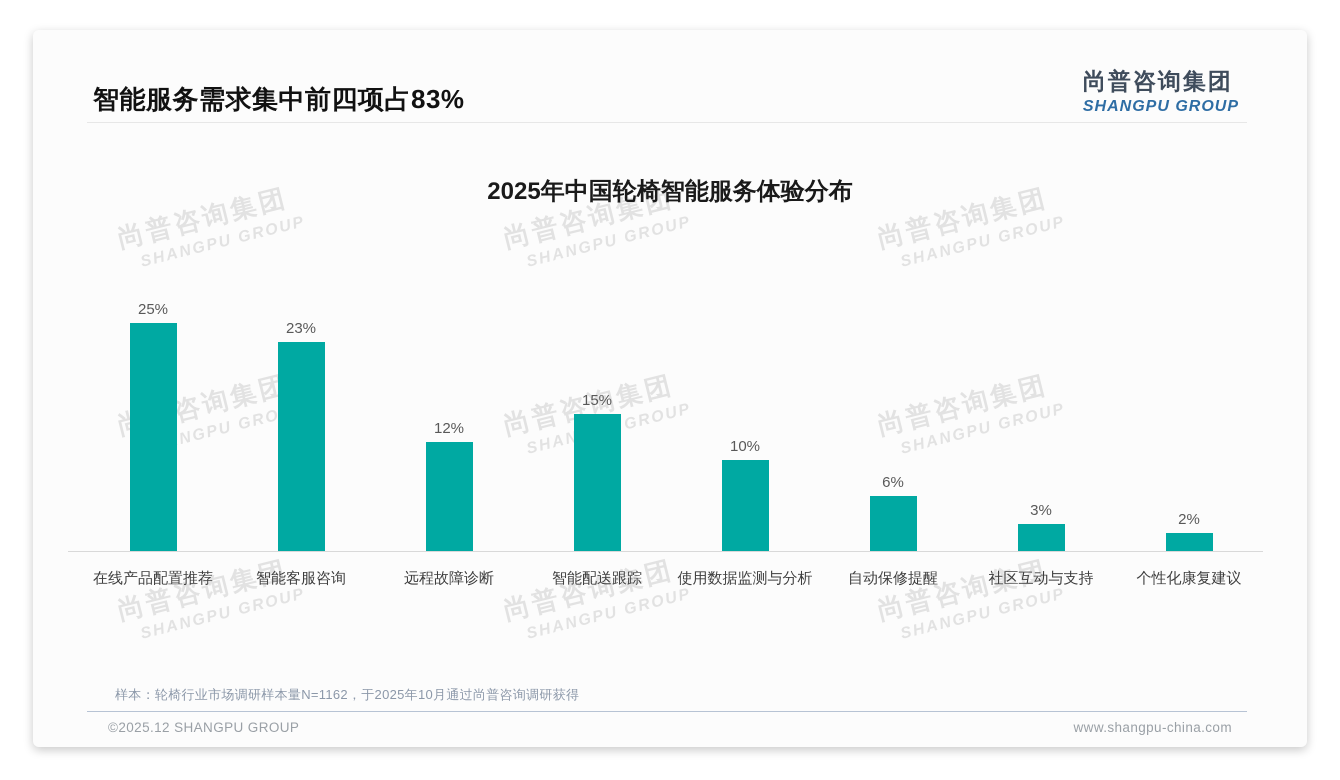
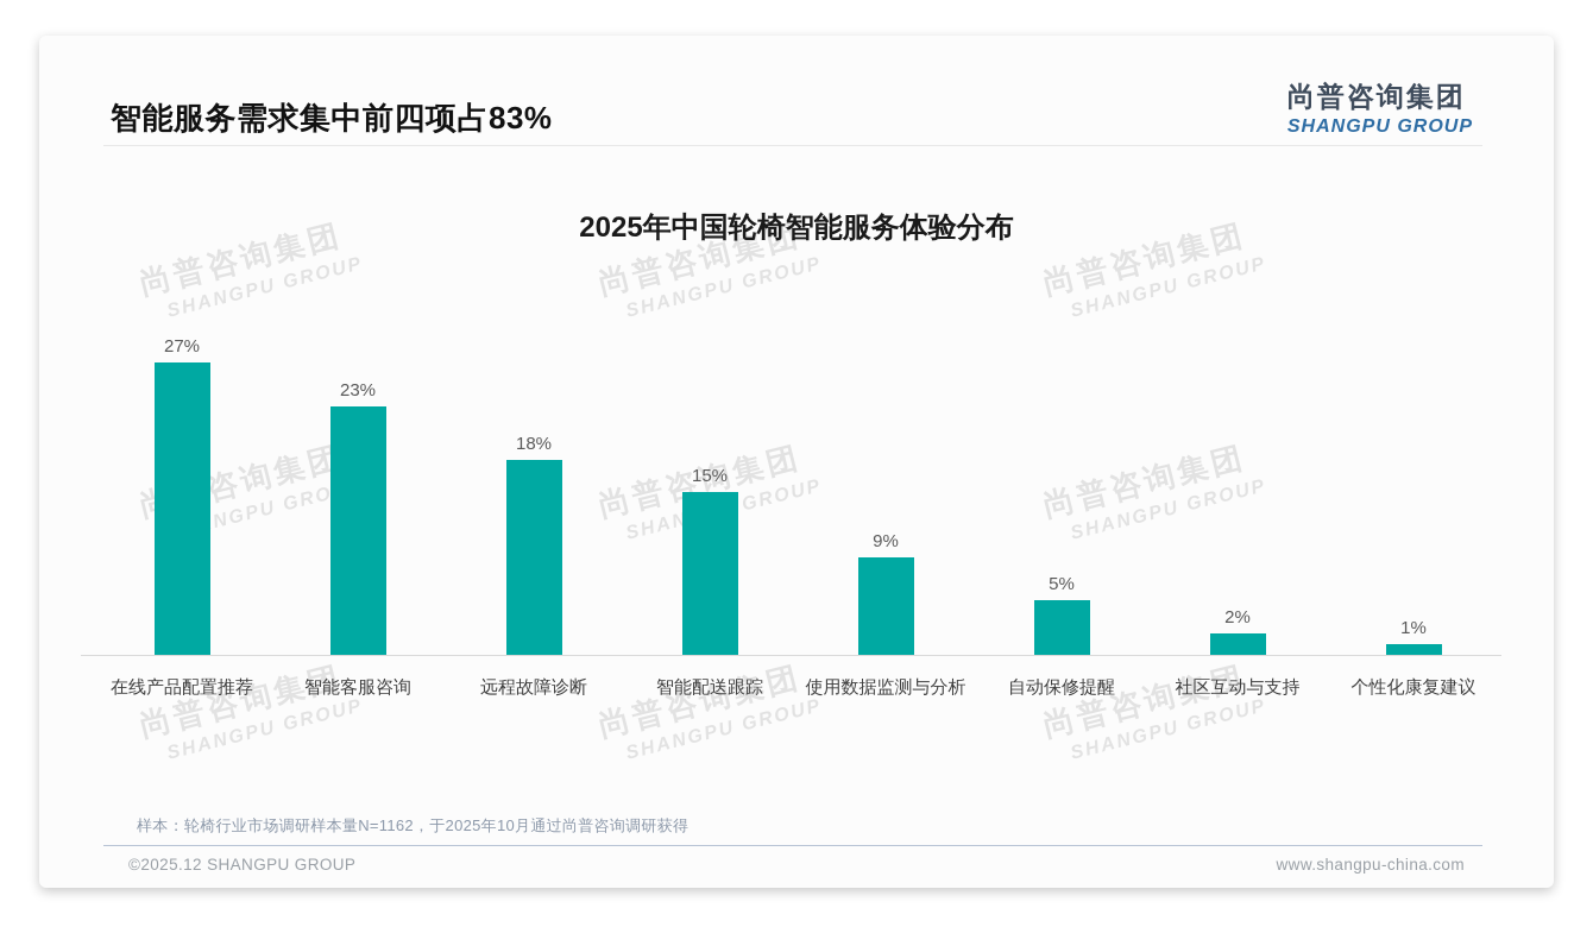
在线产品配置推荐: 25% -> 27%
远程故障诊断: 12% -> 18%
使用数据监测与分析: 10% -> 9%
自动保修提醒: 6% -> 5%
社区互动与支持: 3% -> 2%
个性化康复建议: 2% -> 1%
